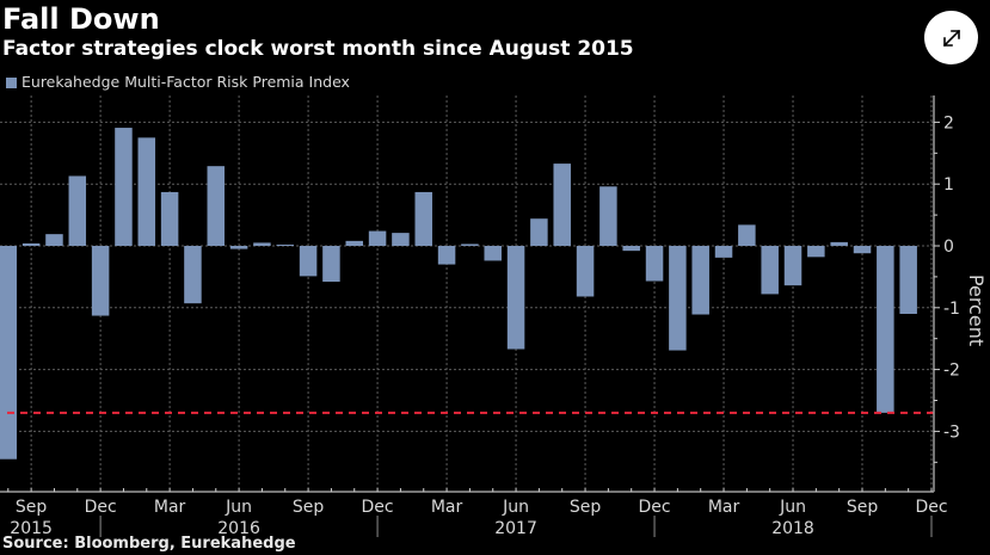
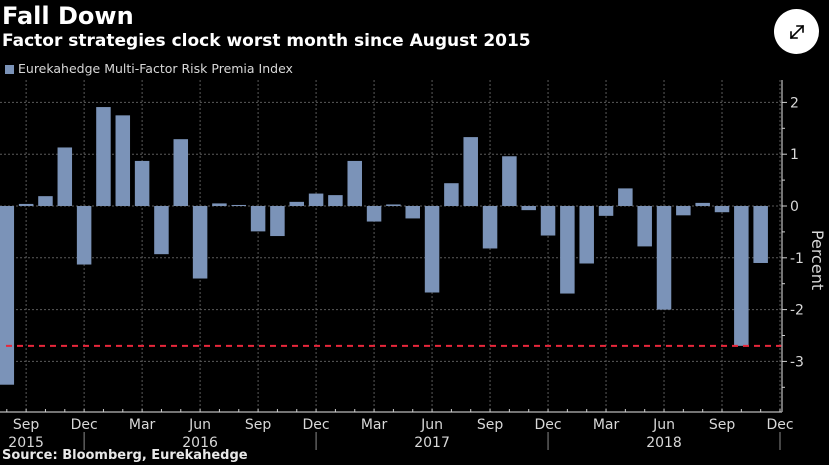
Jun 2016: -0.1 -> -1.4
Jun 2018: -0.6 -> -2.0
